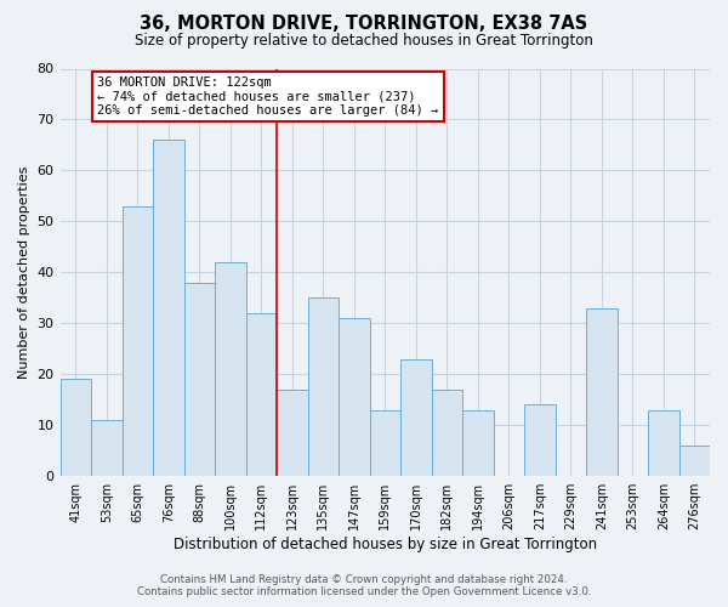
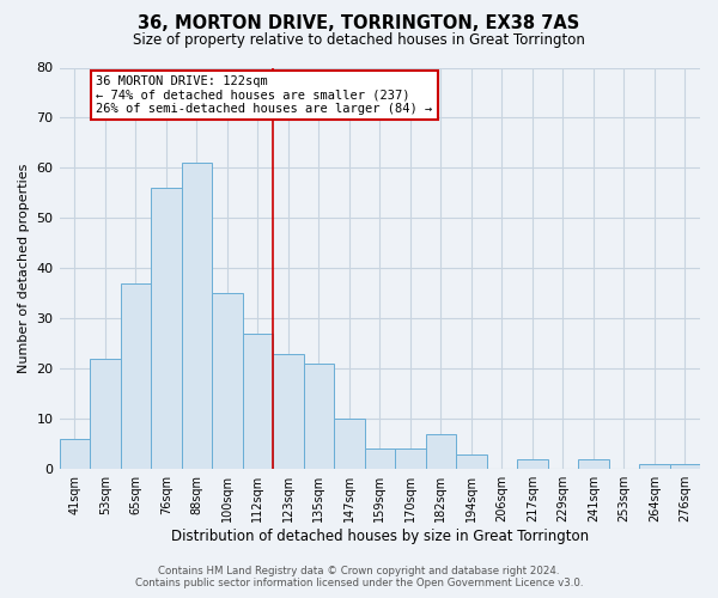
41sqm: 19 -> 6
53sqm: 11 -> 22
65sqm: 53 -> 37
76sqm: 66 -> 56
88sqm: 38 -> 61
100sqm: 42 -> 35
112sqm: 32 -> 27
123sqm: 17 -> 23
135sqm: 35 -> 21
147sqm: 31 -> 10
159sqm: 13 -> 4
170sqm: 23 -> 4
182sqm: 17 -> 7
194sqm: 13 -> 3
217sqm: 14 -> 2
241sqm: 33 -> 2
264sqm: 13 -> 1
276sqm: 6 -> 1
